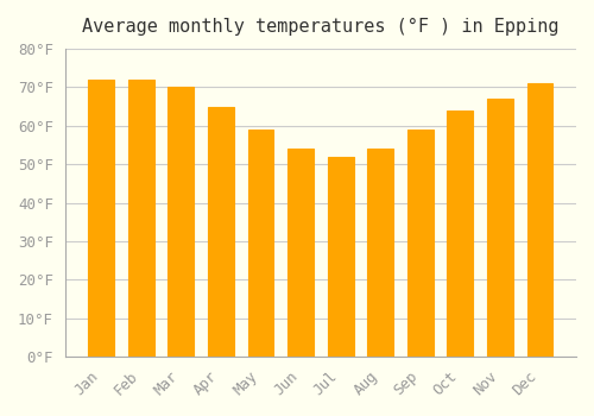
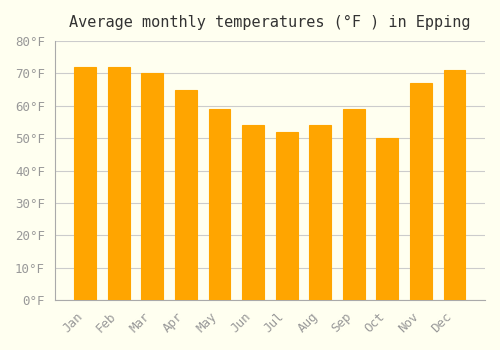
Oct: 64°F -> 50°F
